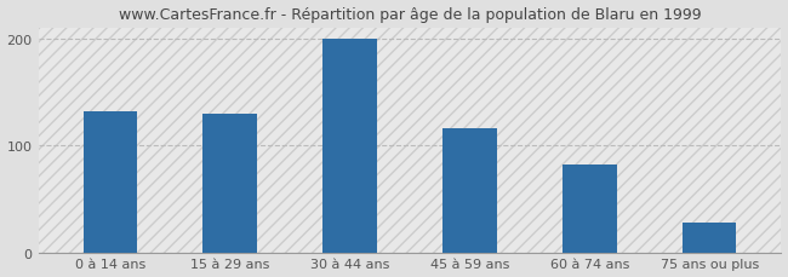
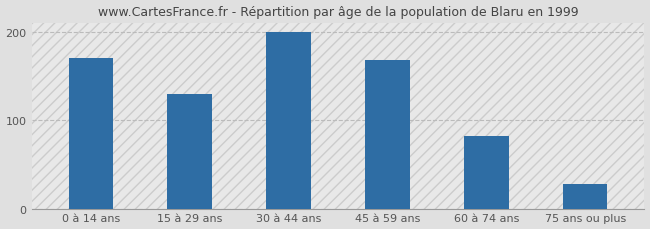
0 à 14 ans: 132 -> 170
45 à 59 ans: 116 -> 168
